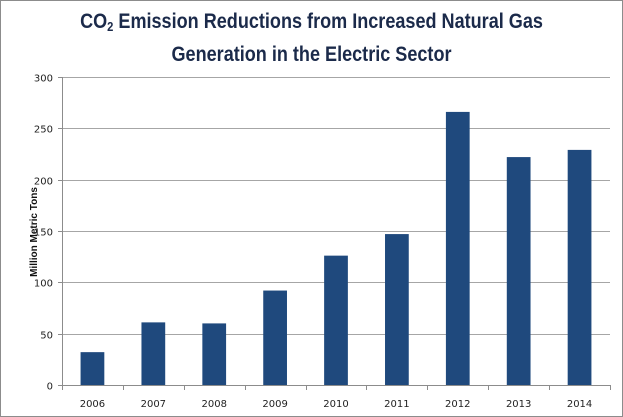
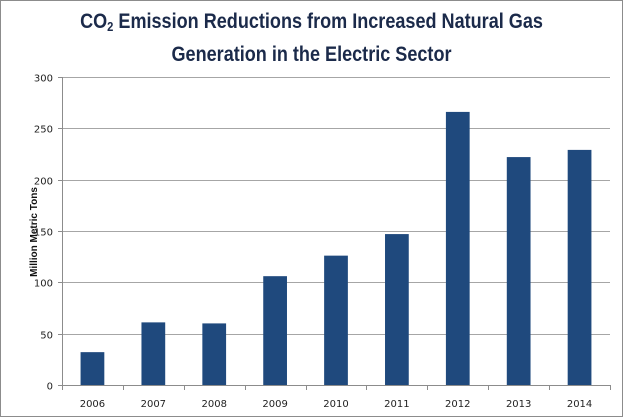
2009: 92 -> 106
